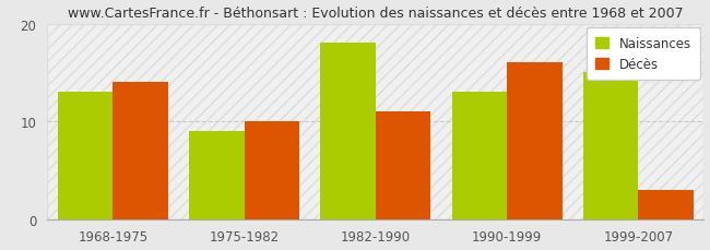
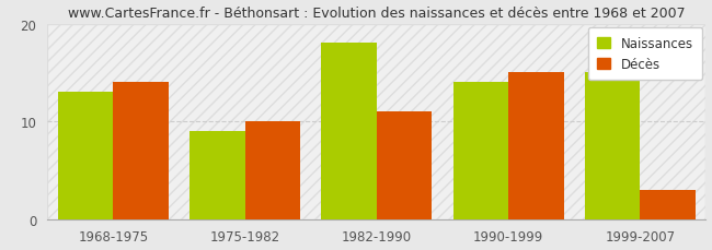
Naissances/1990-1999: 13 -> 14
Décès/1990-1999: 16 -> 15
